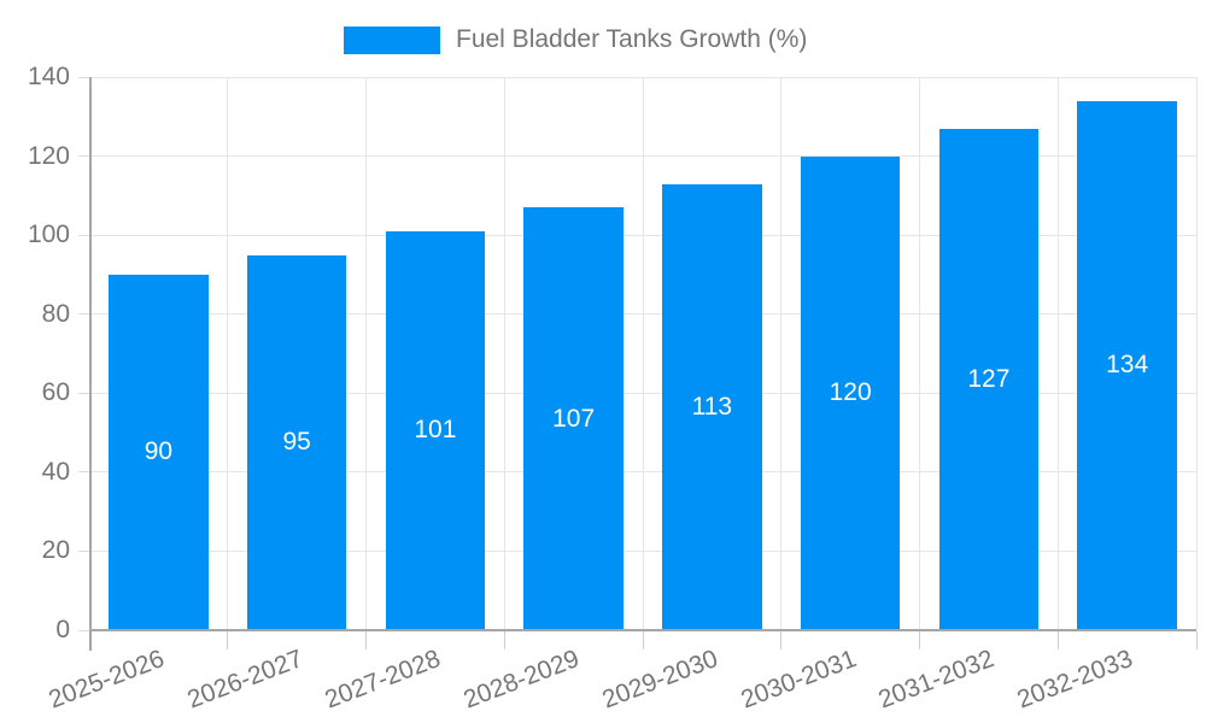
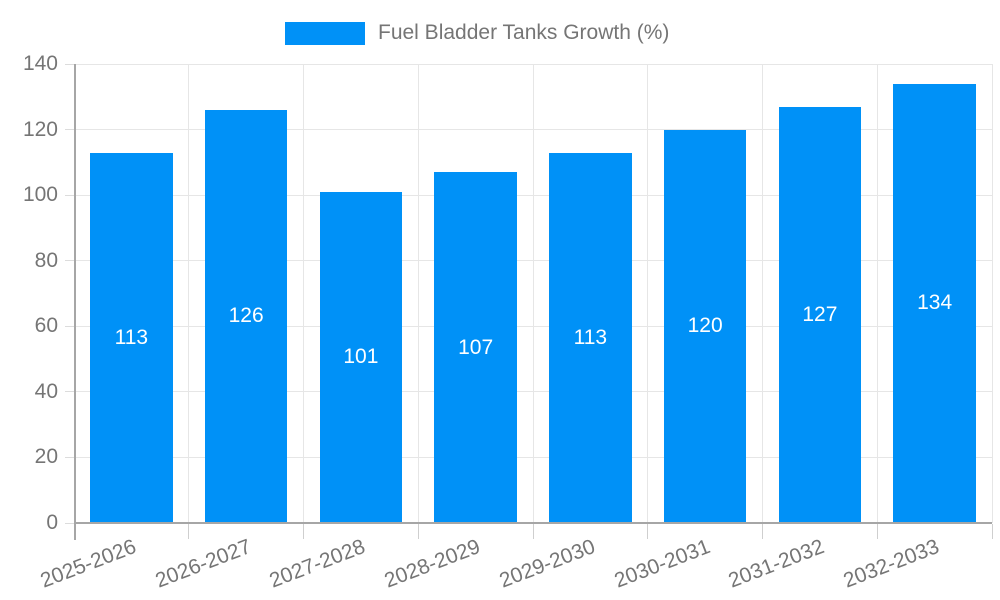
2025-2026: 90 -> 113
2026-2027: 95 -> 126
